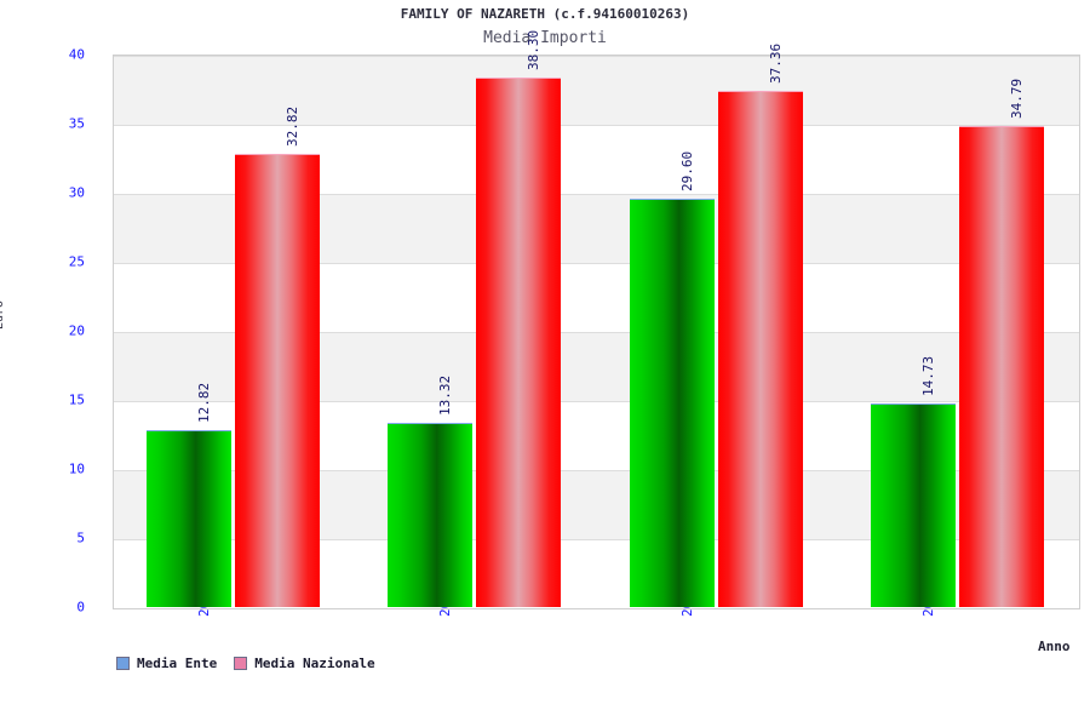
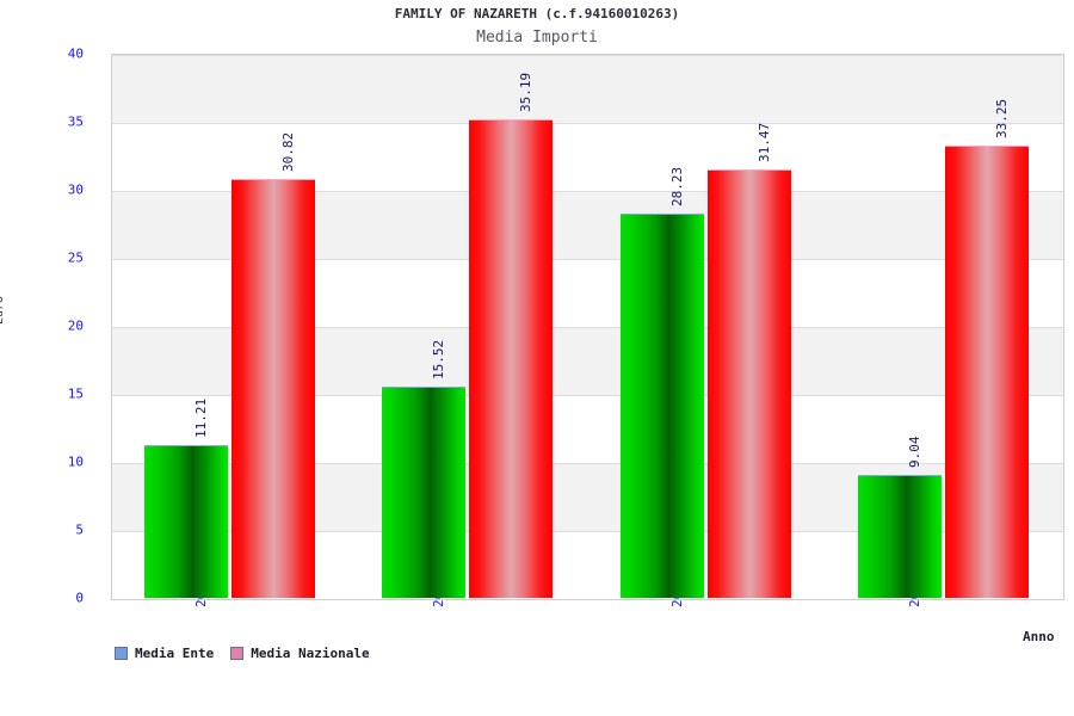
Media Ente/2018: 12.82 -> 11.21
Media Nazionale/2018: 32.82 -> 30.82
Media Ente/2019: 13.32 -> 15.52
Media Nazionale/2019: 38.30 -> 35.19
Media Ente/2020: 29.60 -> 28.23
Media Nazionale/2020: 37.36 -> 31.47
Media Ente/2021: 14.73 -> 9.04
Media Nazionale/2021: 34.79 -> 33.25
